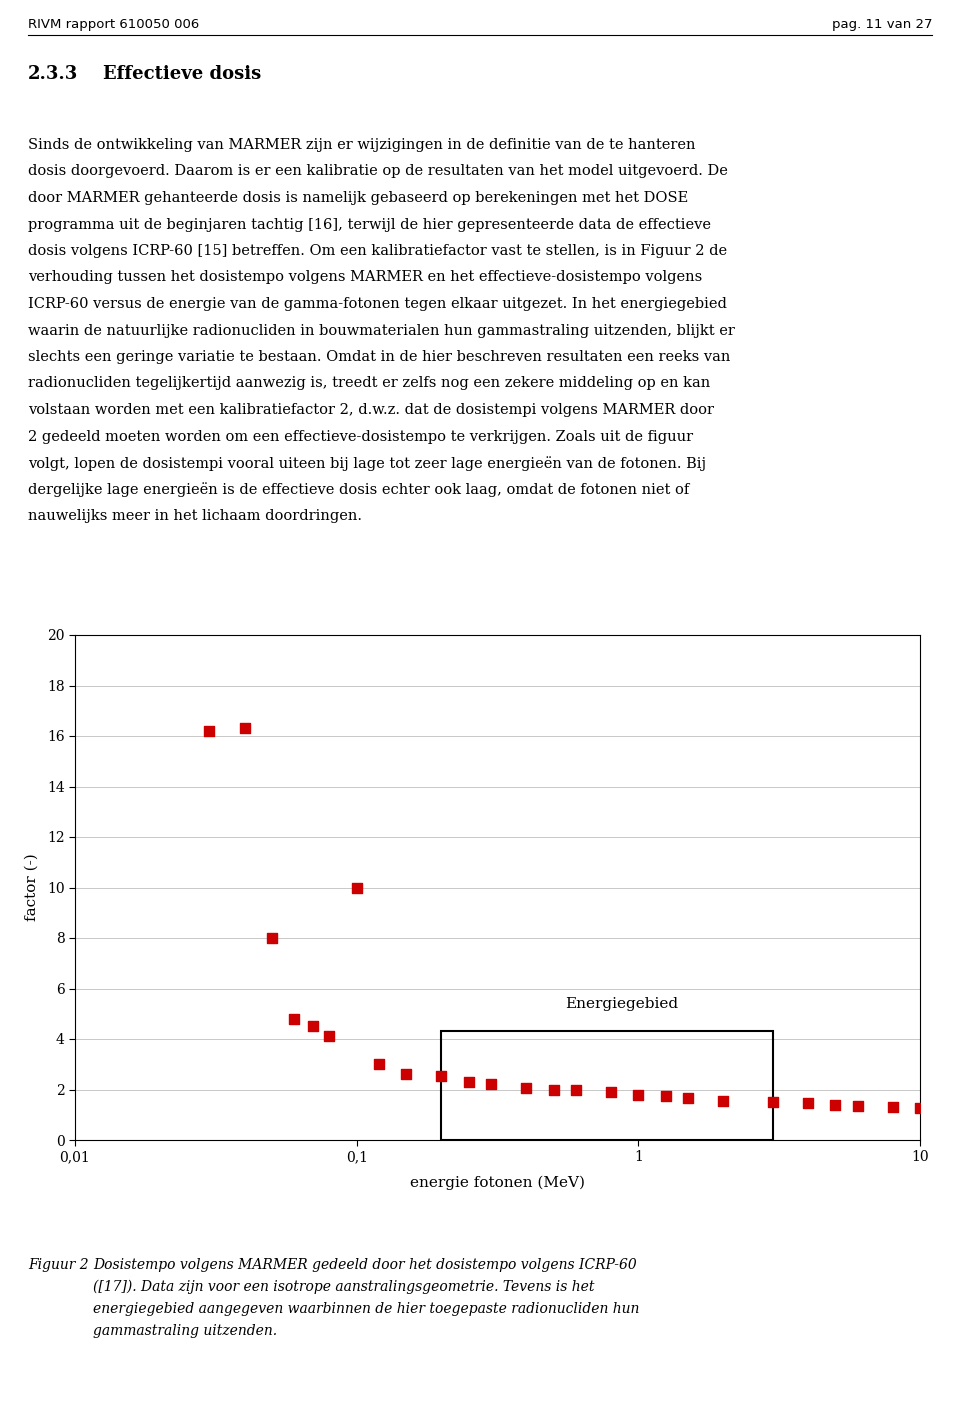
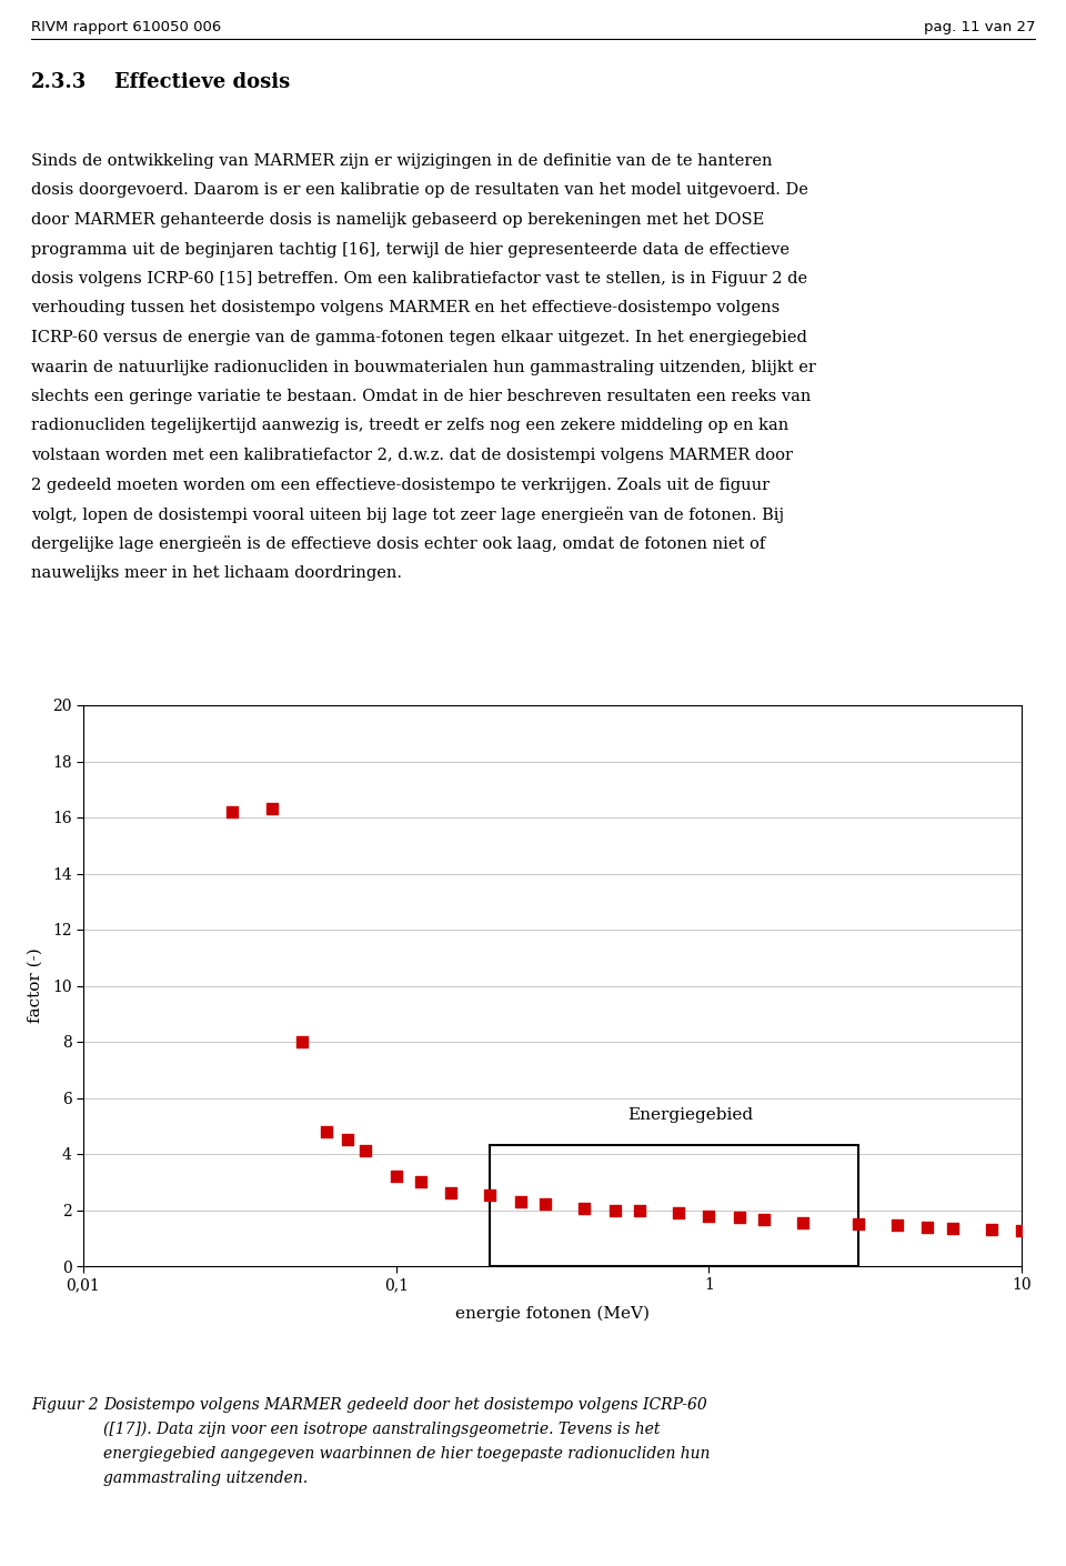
0,1: 10.00 -> 3.20
